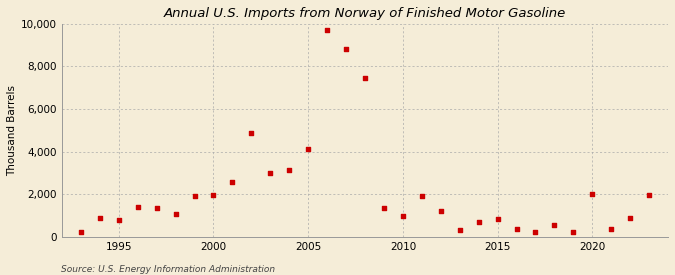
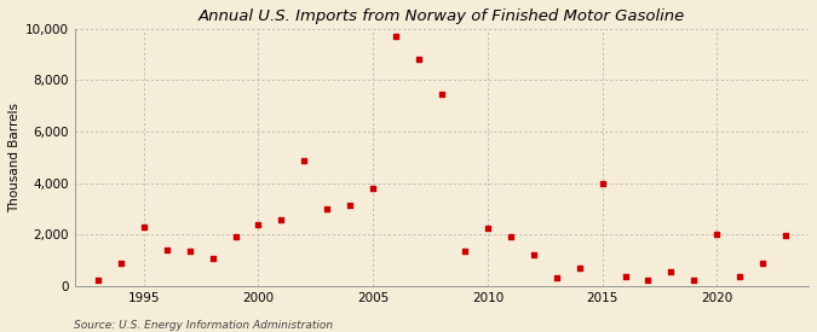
1995: 800 -> 2,300
2000: 1,950 -> 2,400
2005: 4,100 -> 3,800
2010: 950 -> 2,250
2015: 850 -> 4,000
